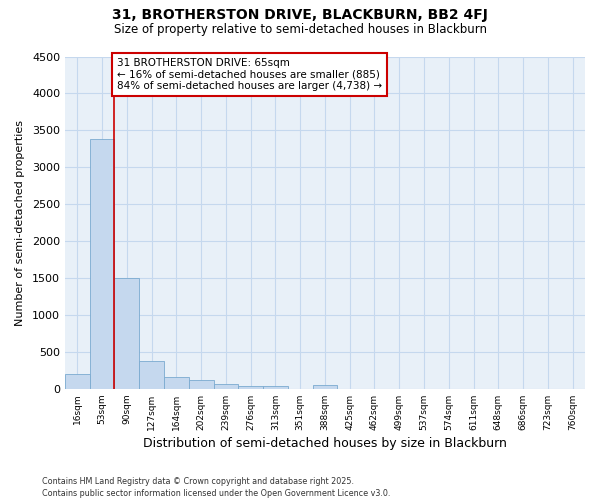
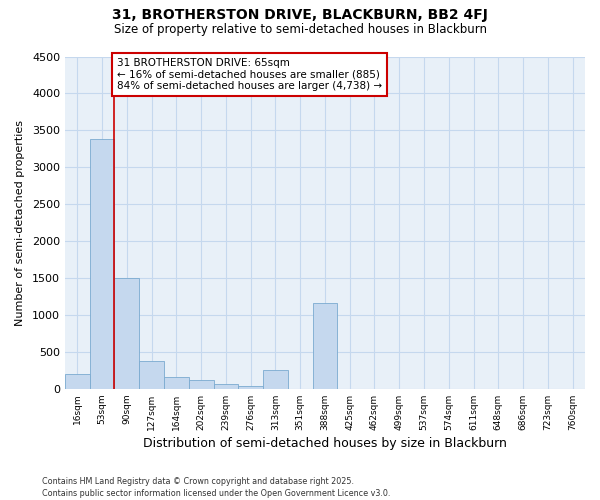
313sqm: 40 -> 260
388sqm: 60 -> 1160
